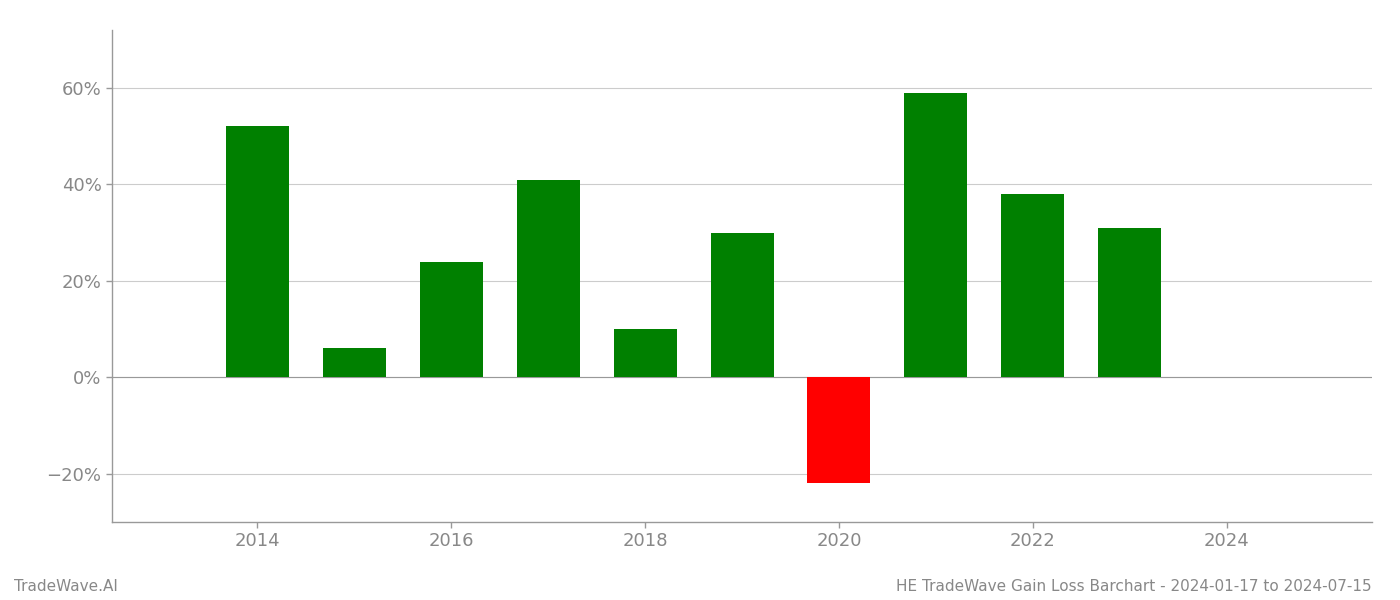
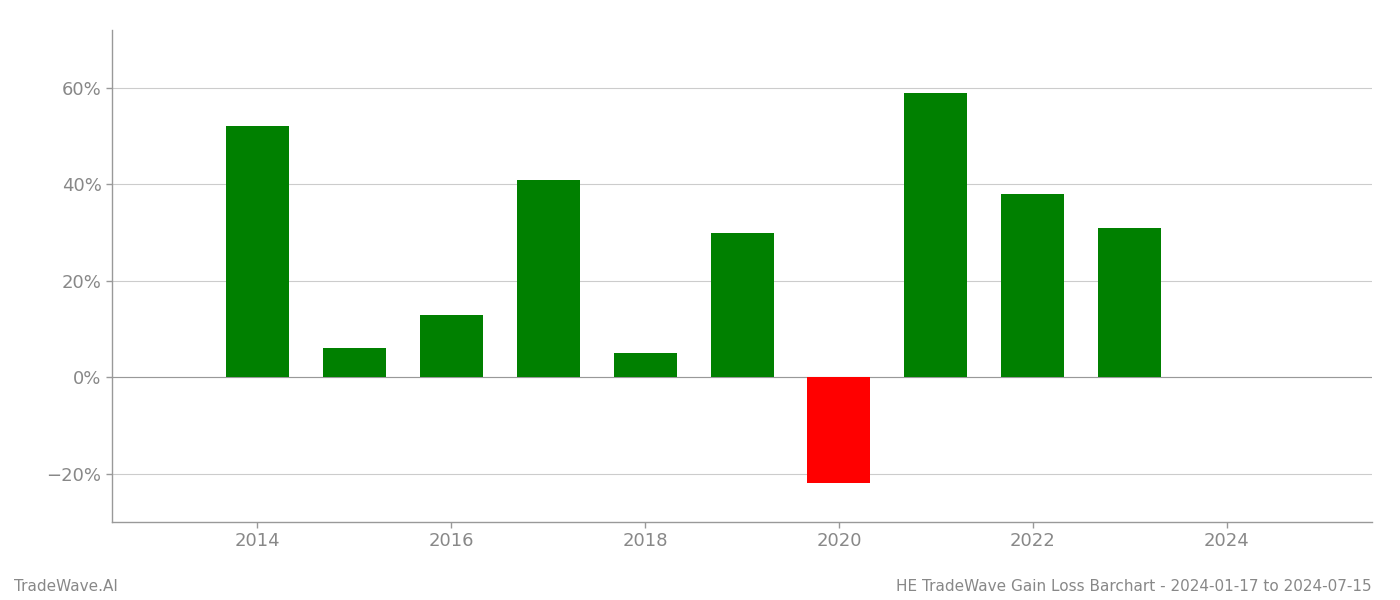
2016: 24% -> 13%
2018: 10% -> 5%
